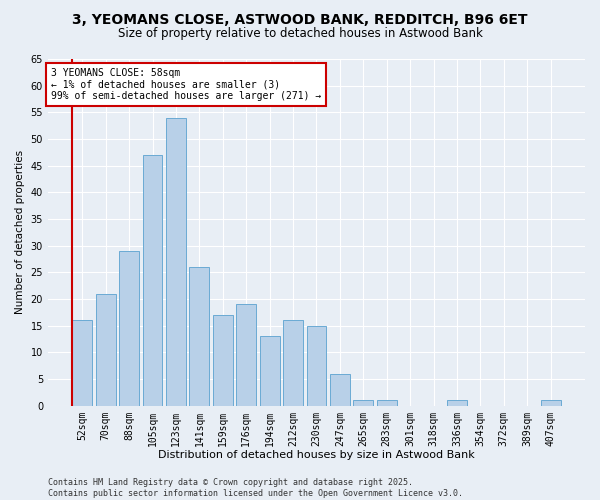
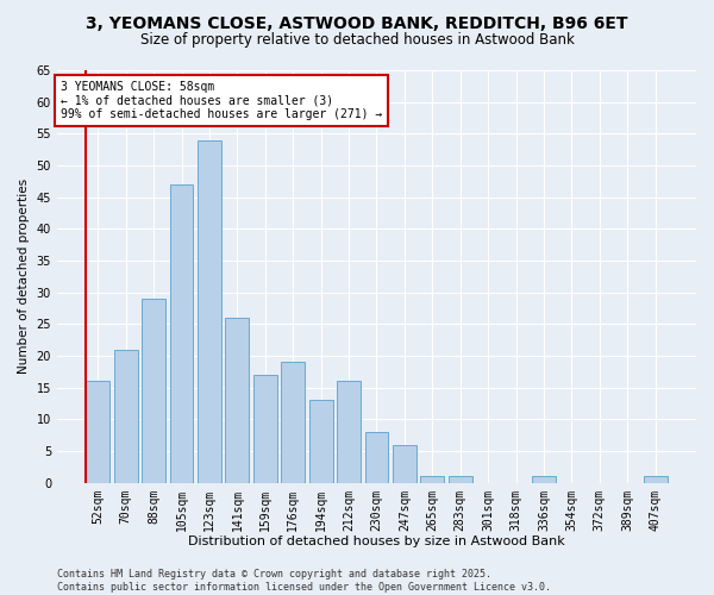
230sqm: 15 -> 8
